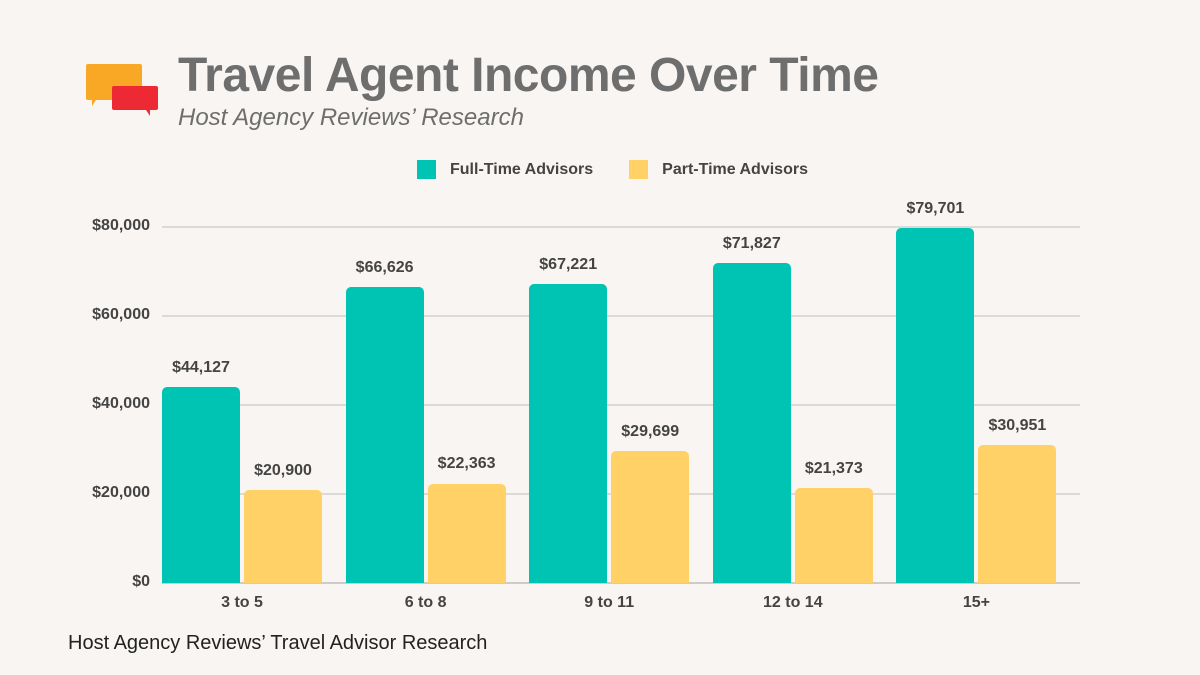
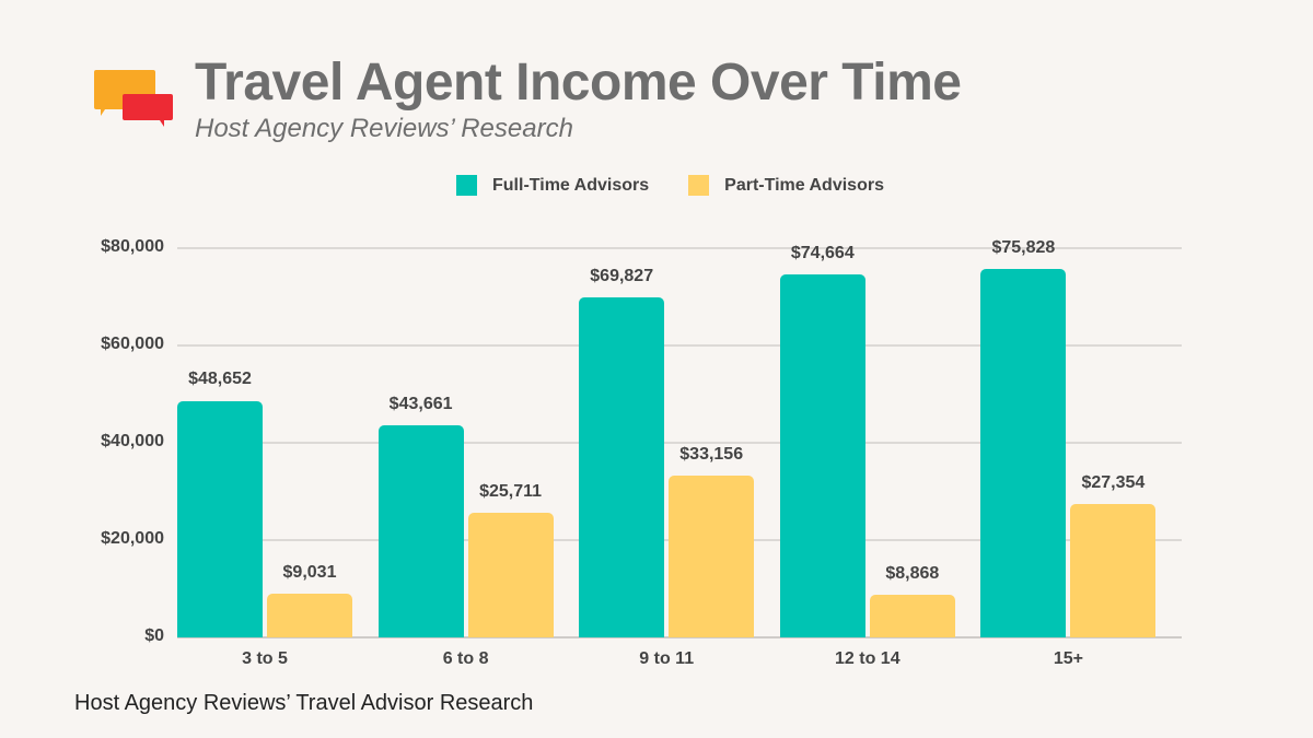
Full-Time Advisors/3 to 5: $44,127 -> $48,652
Part-Time Advisors/3 to 5: $20,900 -> $9,031
Full-Time Advisors/6 to 8: $66,626 -> $43,661
Part-Time Advisors/6 to 8: $22,363 -> $25,711
Full-Time Advisors/9 to 11: $67,221 -> $69,827
Part-Time Advisors/9 to 11: $29,699 -> $33,156
Full-Time Advisors/12 to 14: $71,827 -> $74,664
Part-Time Advisors/12 to 14: $21,373 -> $8,868
Full-Time Advisors/15+: $79,701 -> $75,828
Part-Time Advisors/15+: $30,951 -> $27,354
